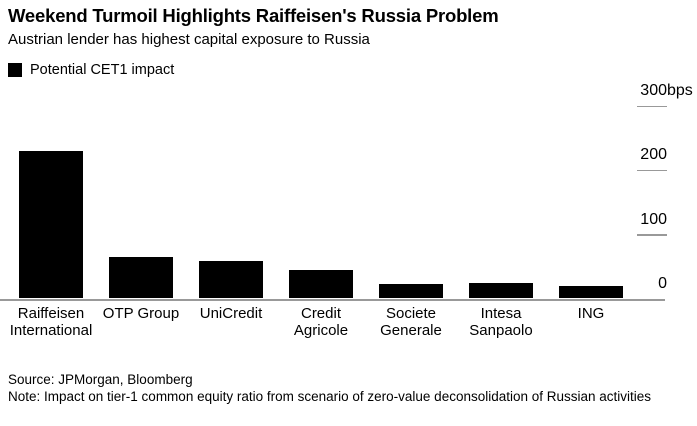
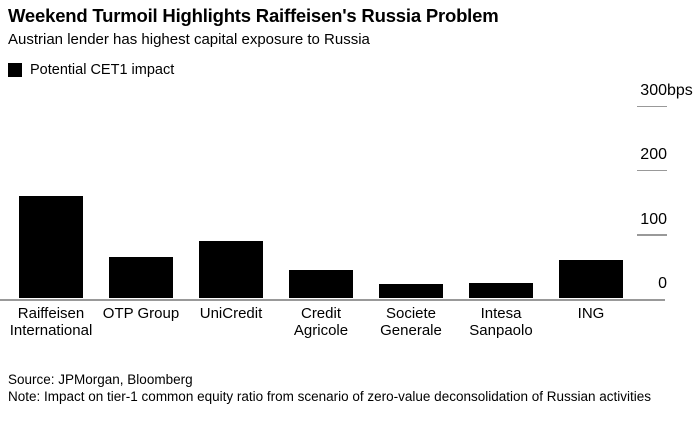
Raiffeisen International: 230 -> 160
UniCredit: 60 -> 90
ING: 20 -> 60
